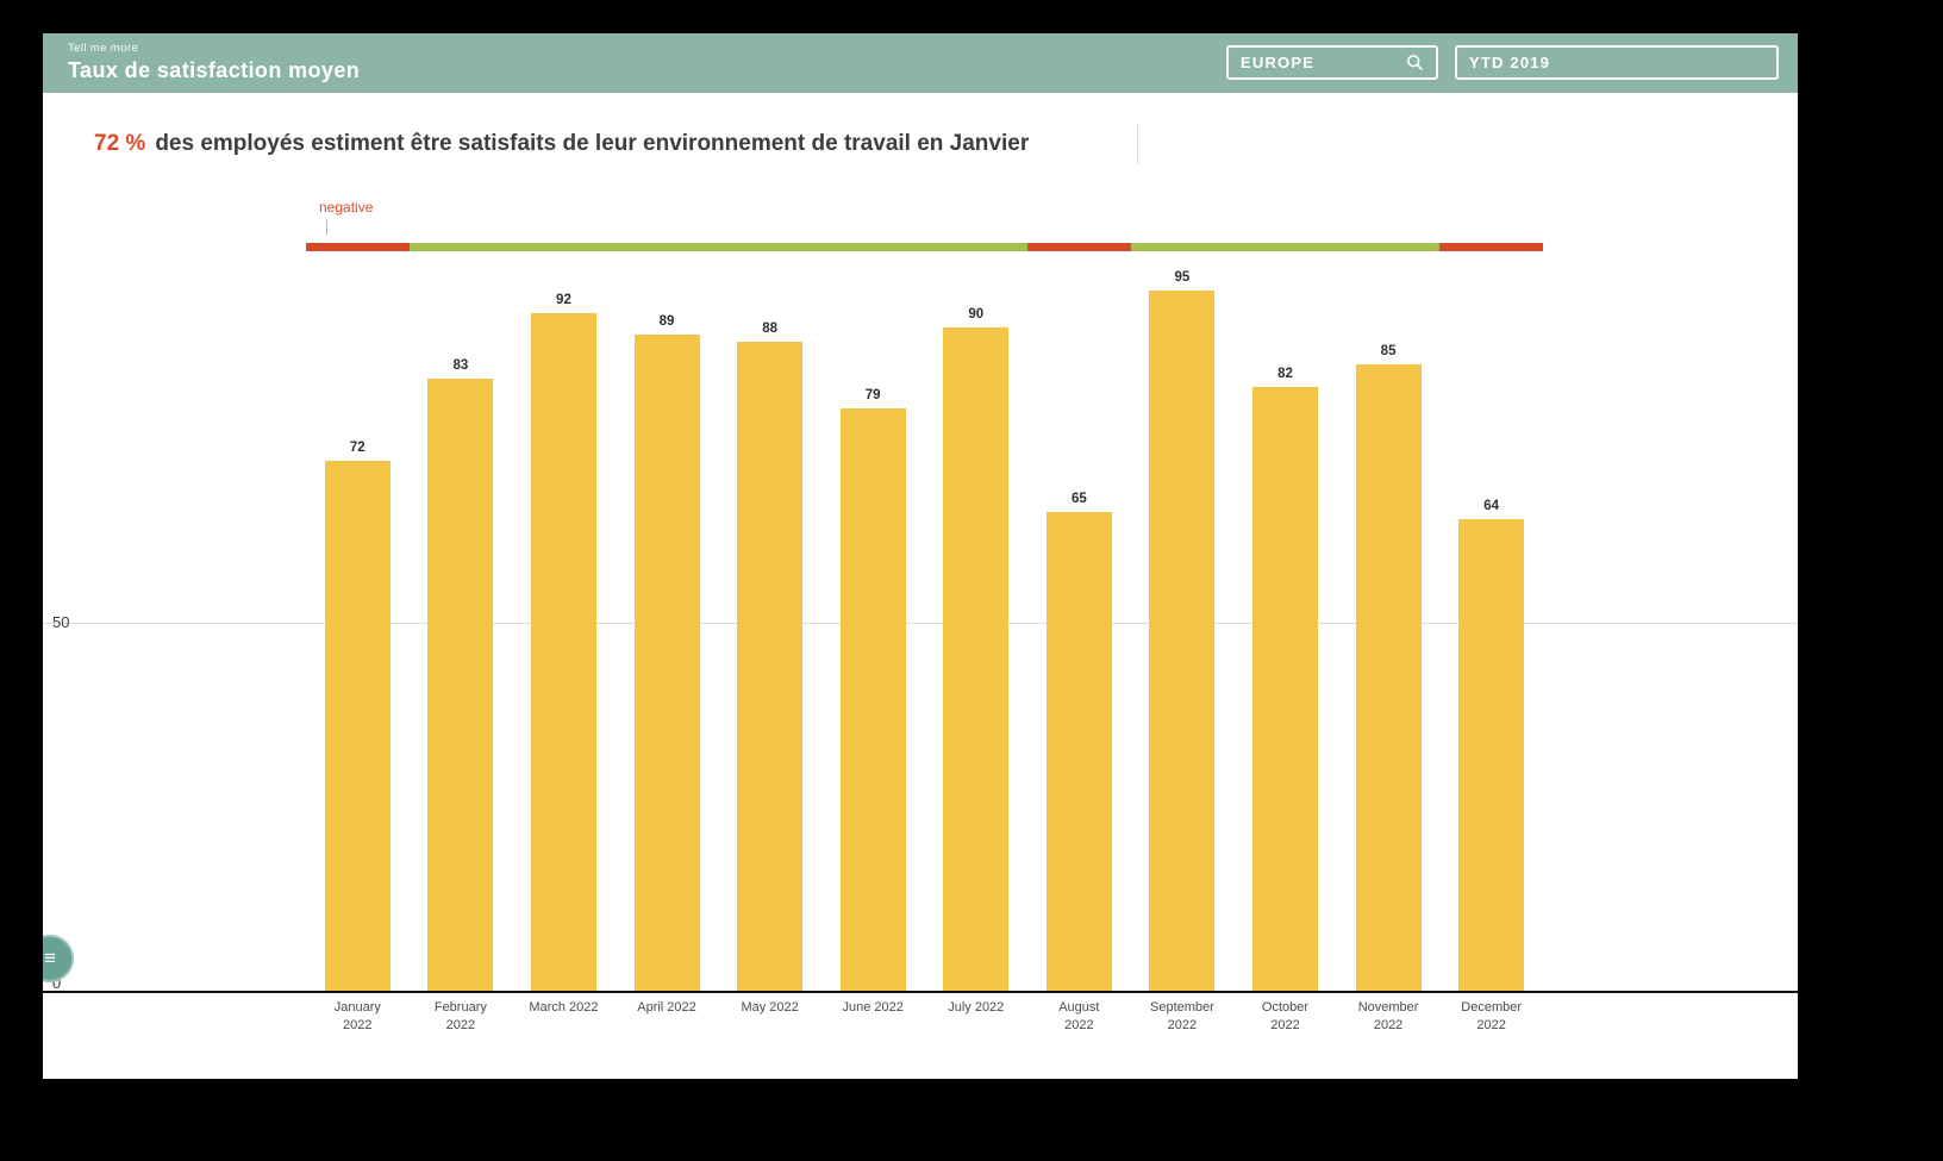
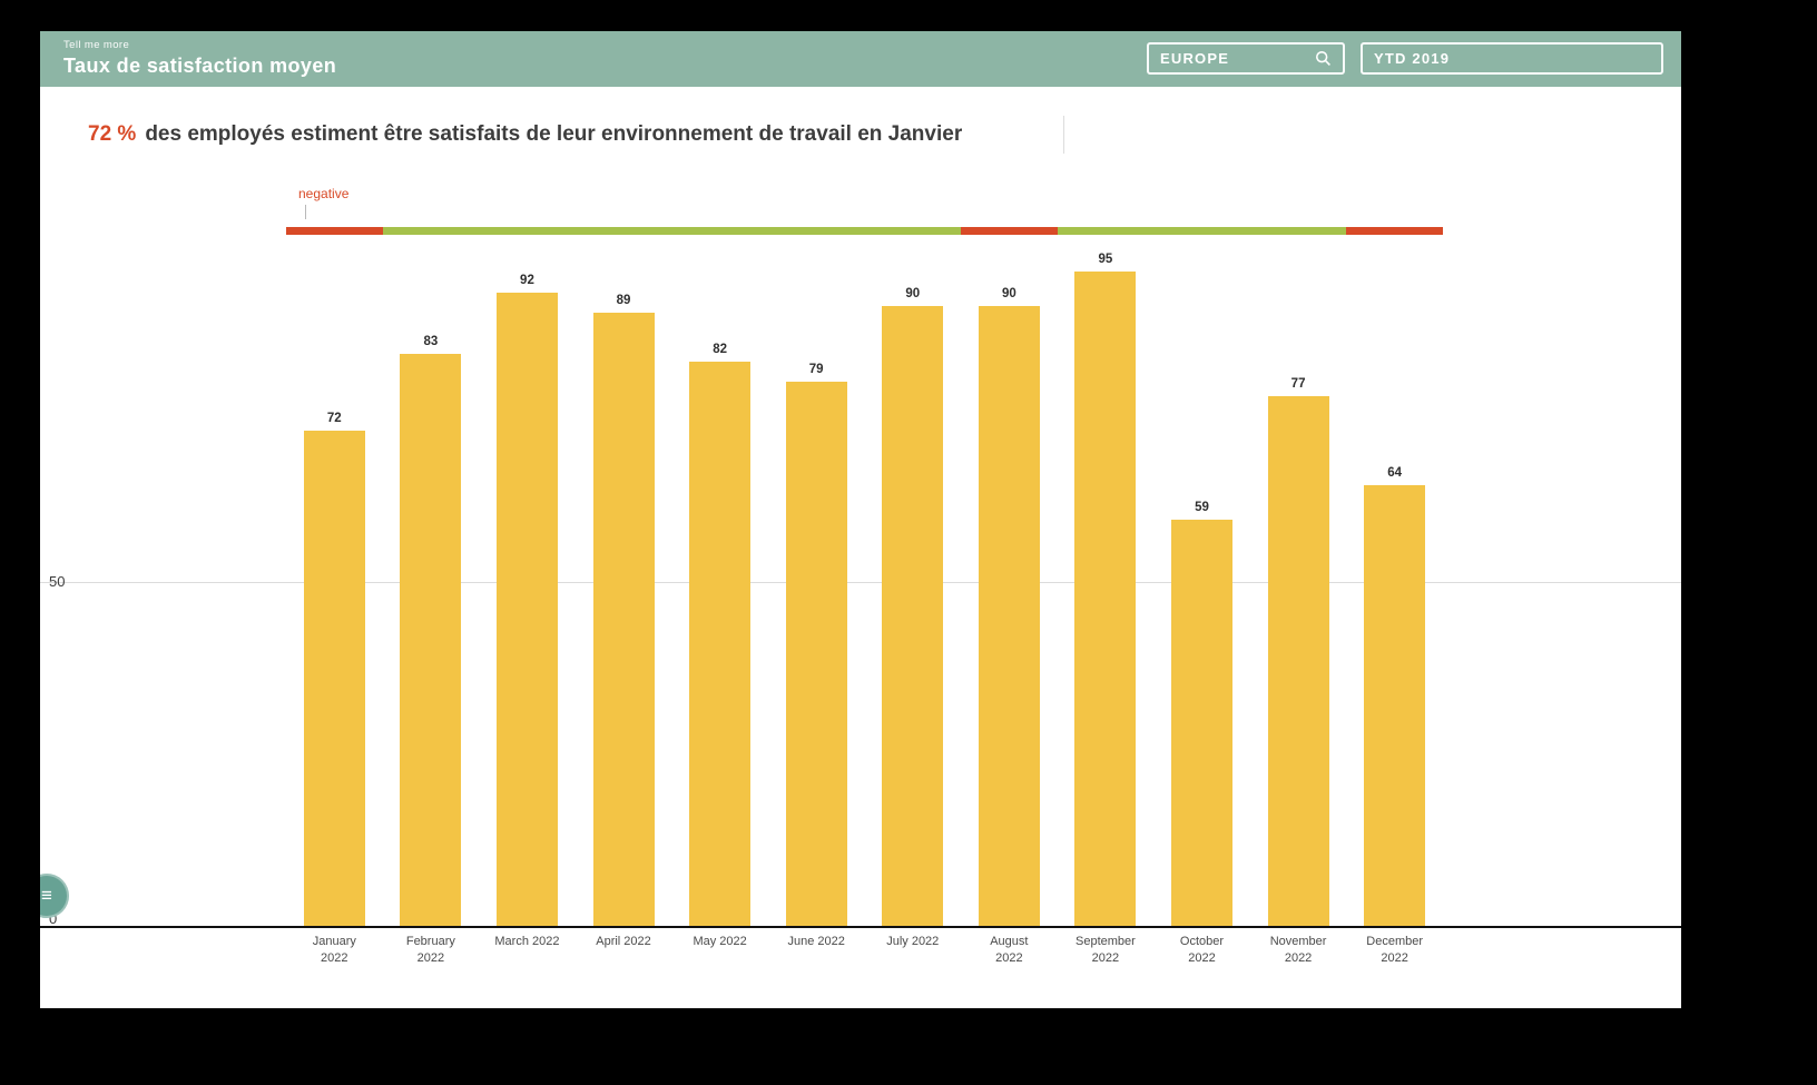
May 2022: 88 -> 82
August 2022: 65 -> 90
October 2022: 82 -> 59
November 2022: 85 -> 77
